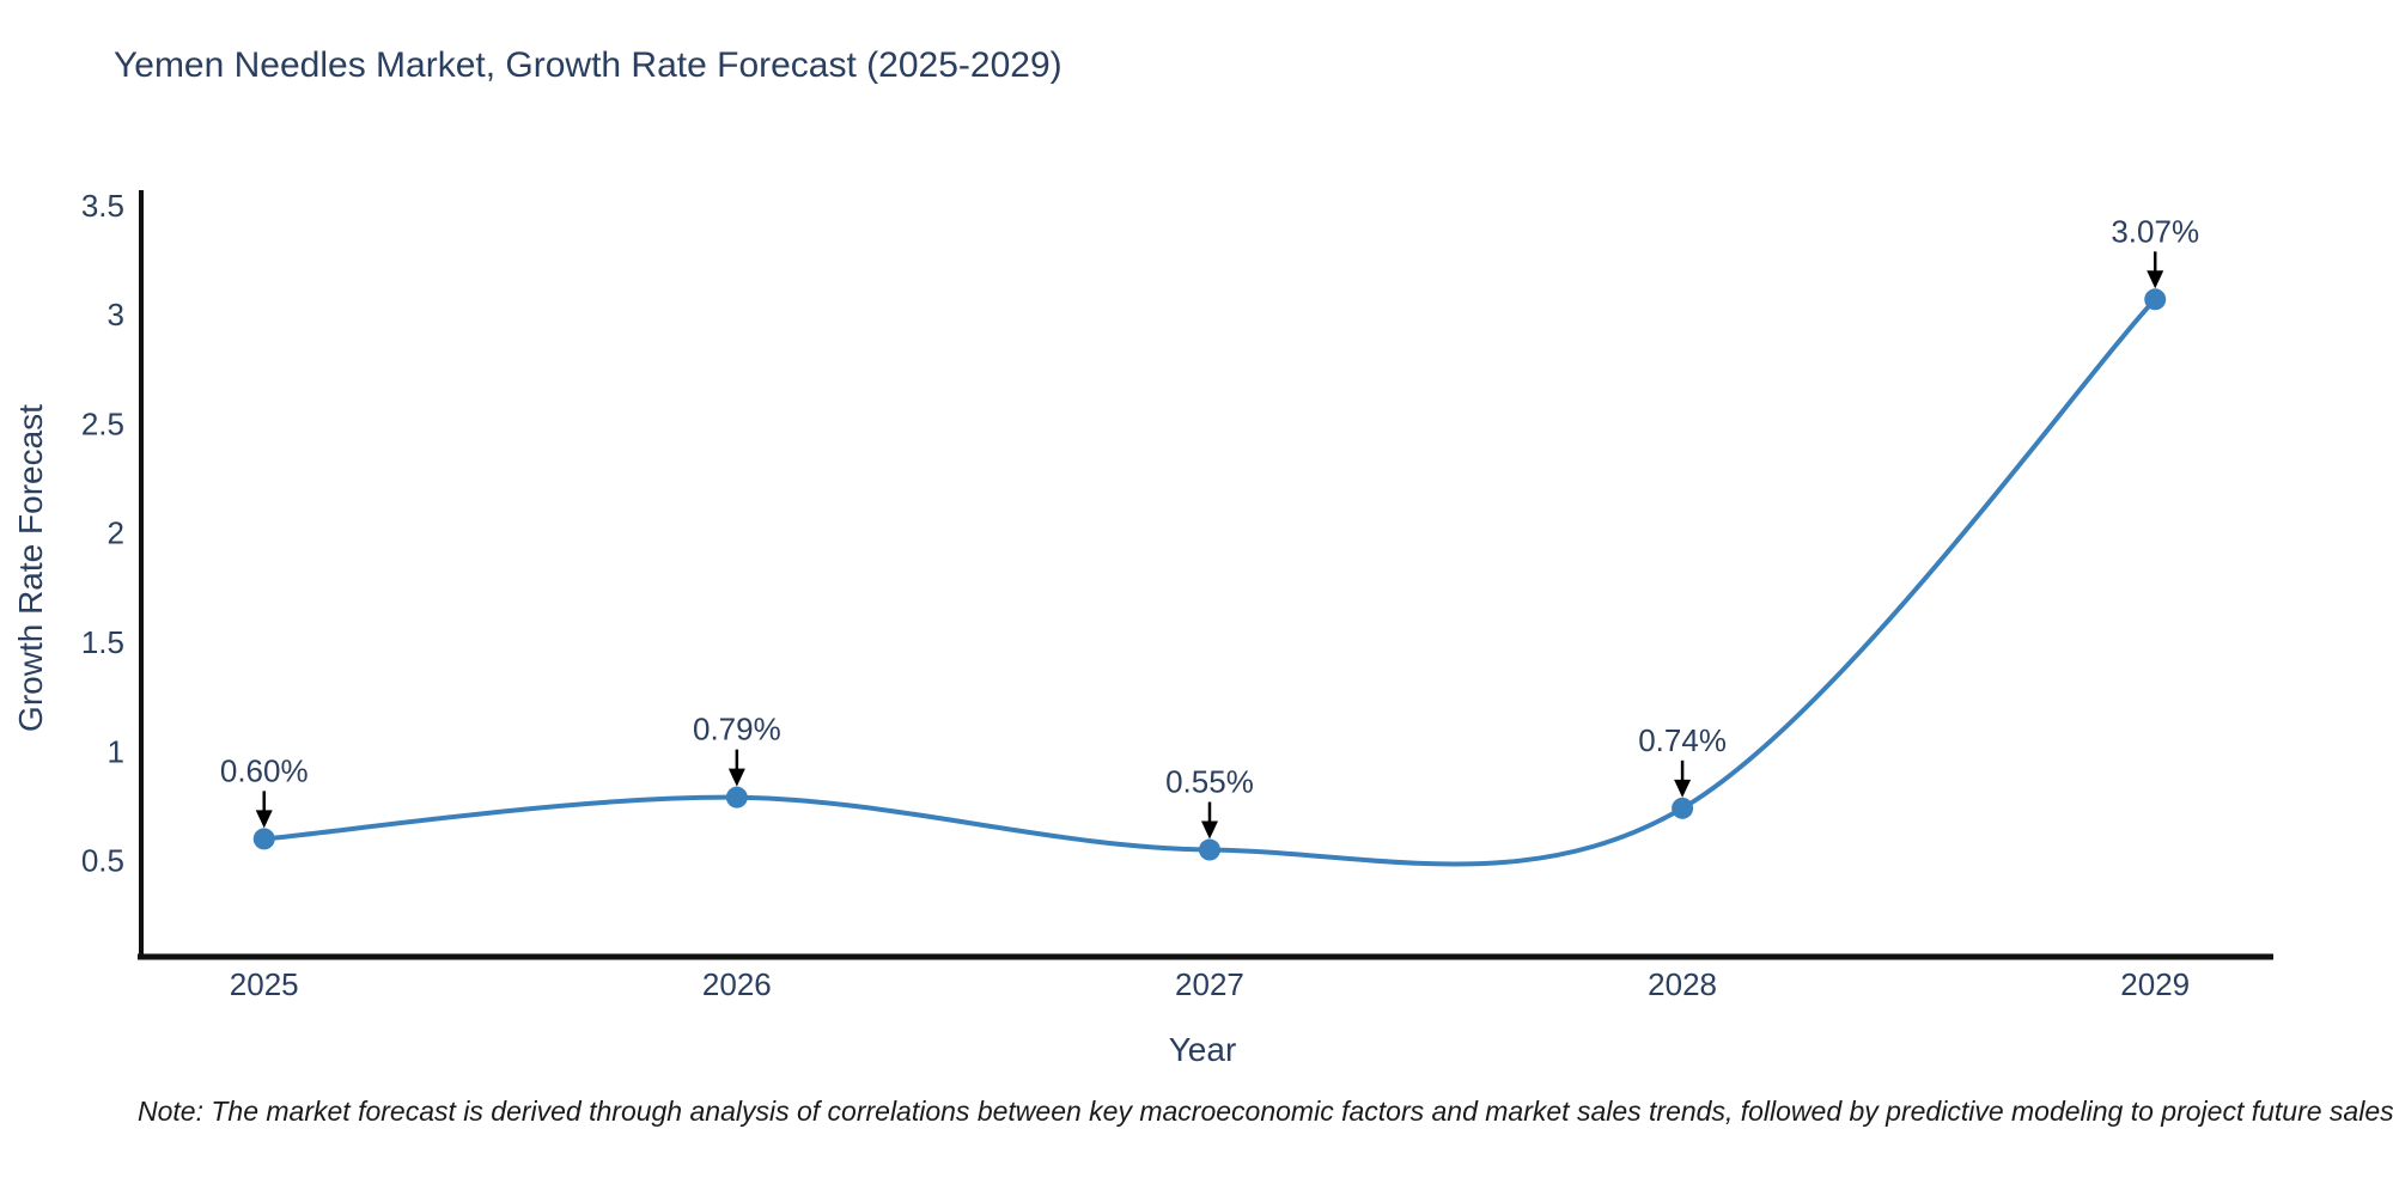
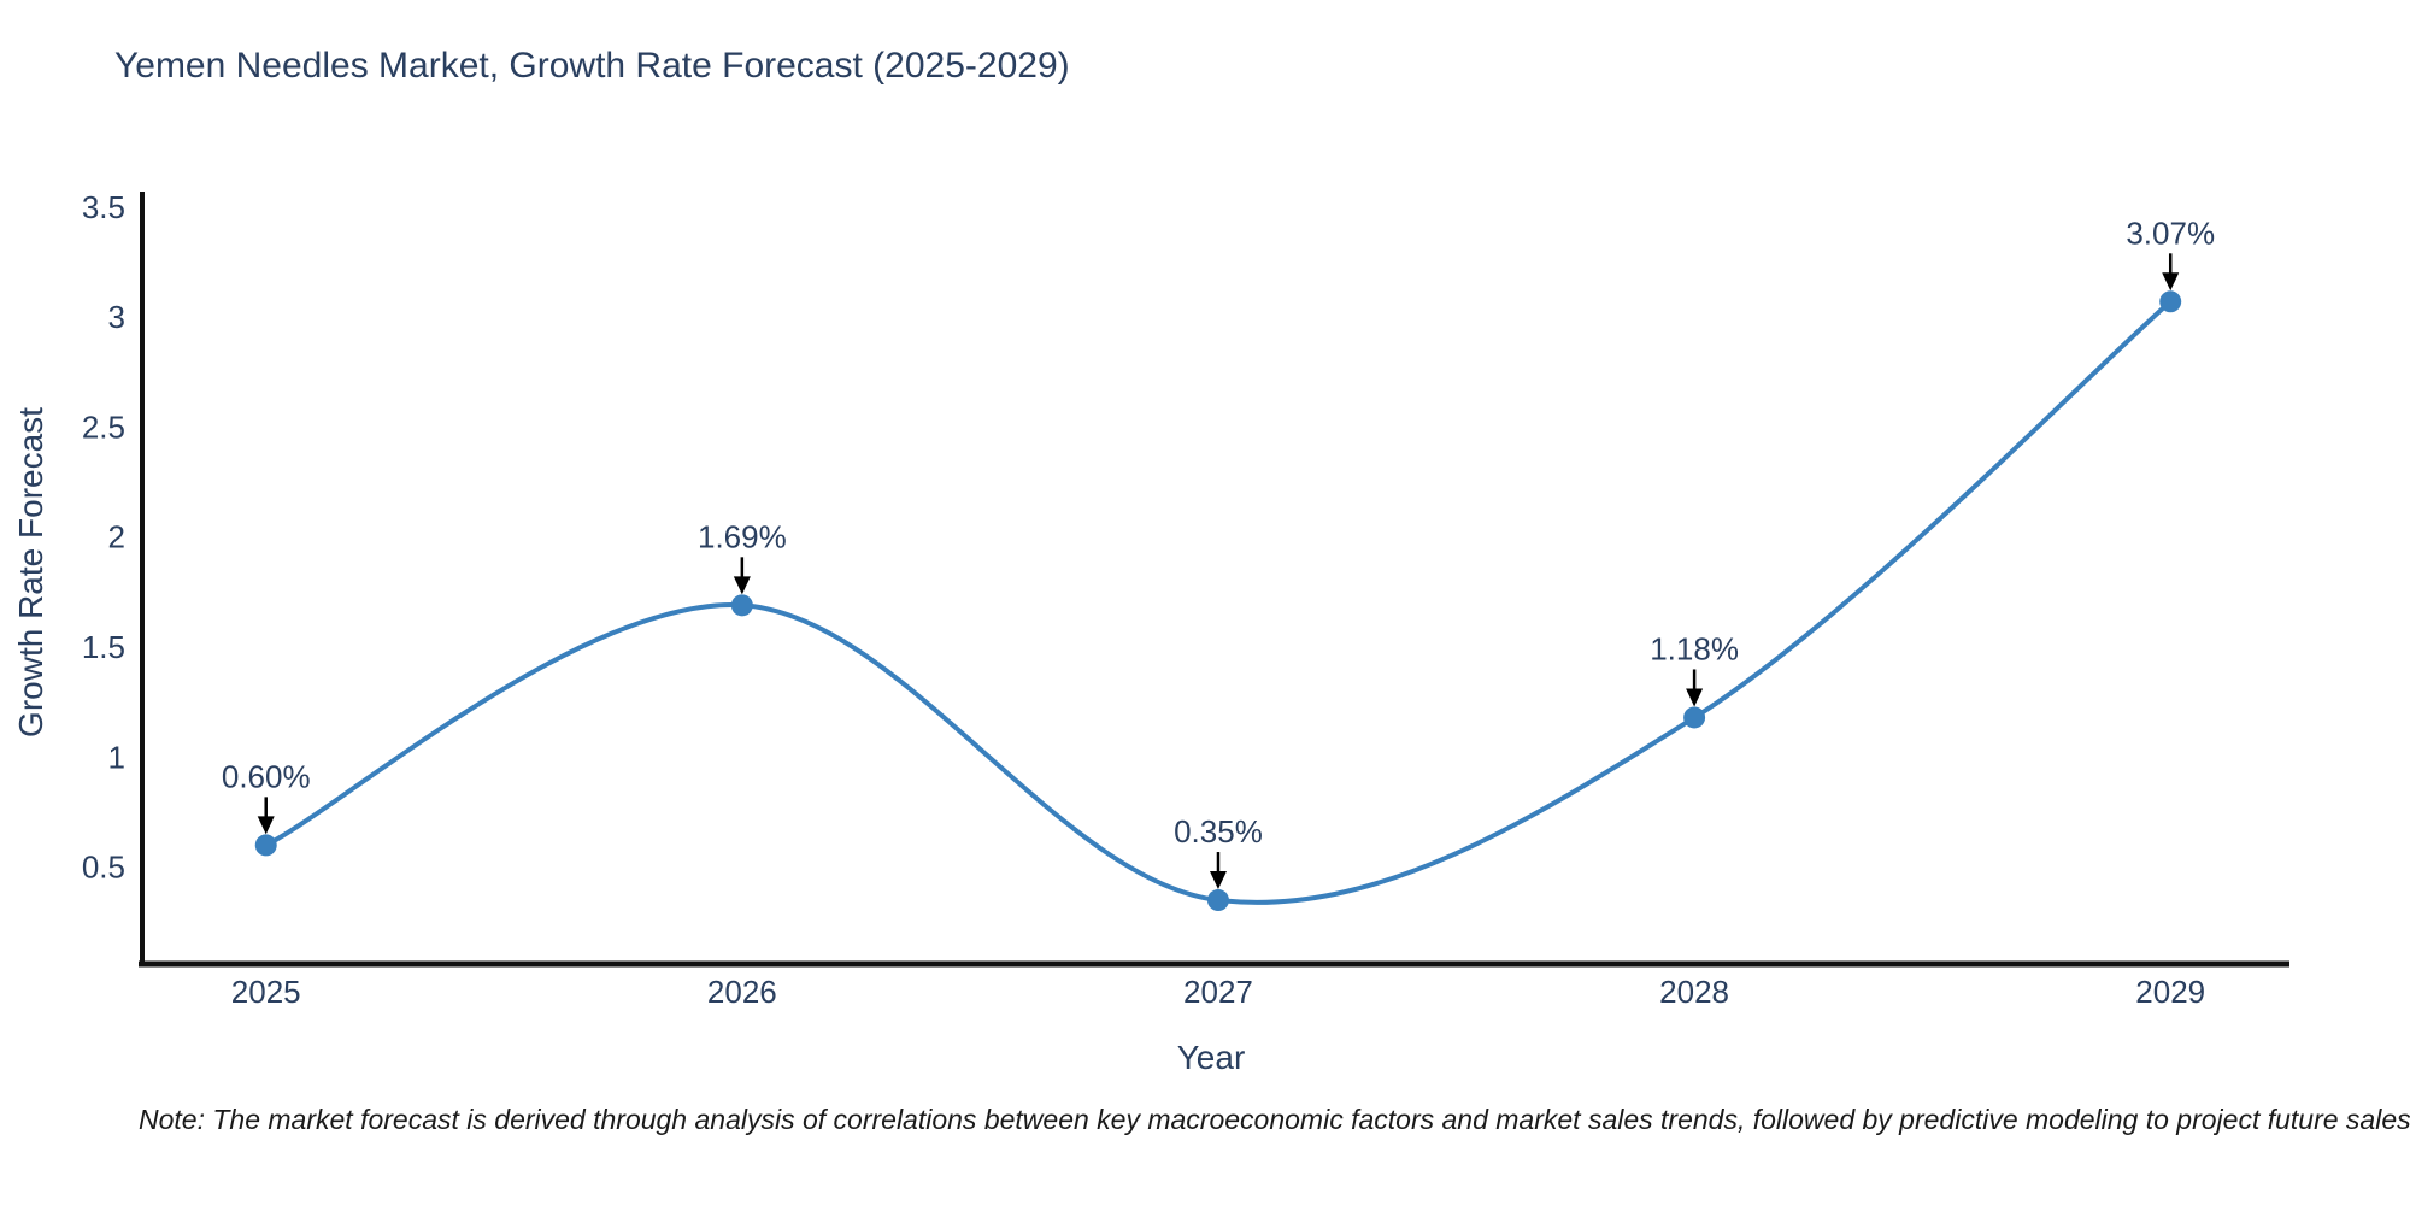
2026: 0.79% -> 1.69%
2027: 0.55% -> 0.35%
2028: 0.74% -> 1.18%
